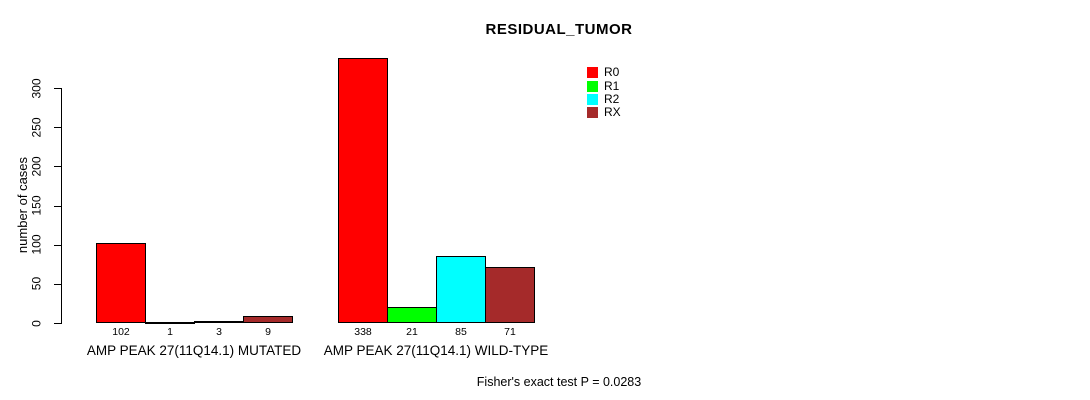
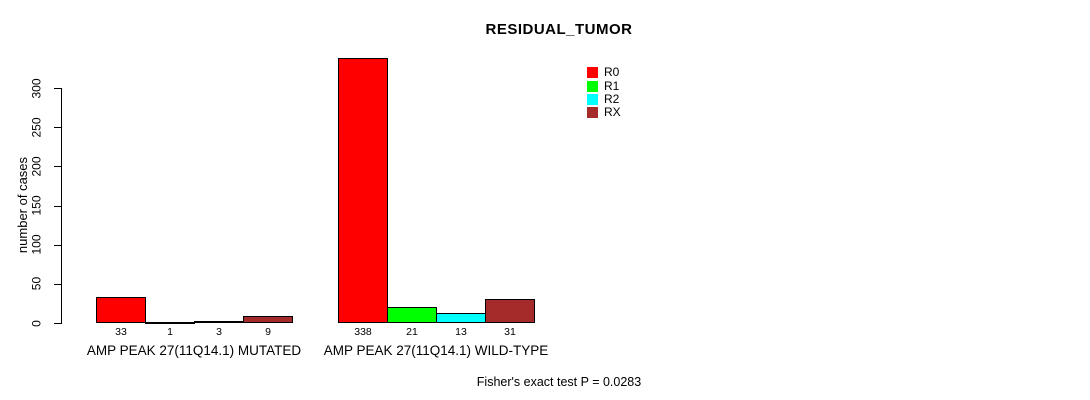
R0/AMP PEAK 27(11Q14.1) MUTATED: 102 -> 33
R2/AMP PEAK 27(11Q14.1) WILD-TYPE: 85 -> 13
RX/AMP PEAK 27(11Q14.1) WILD-TYPE: 71 -> 31
